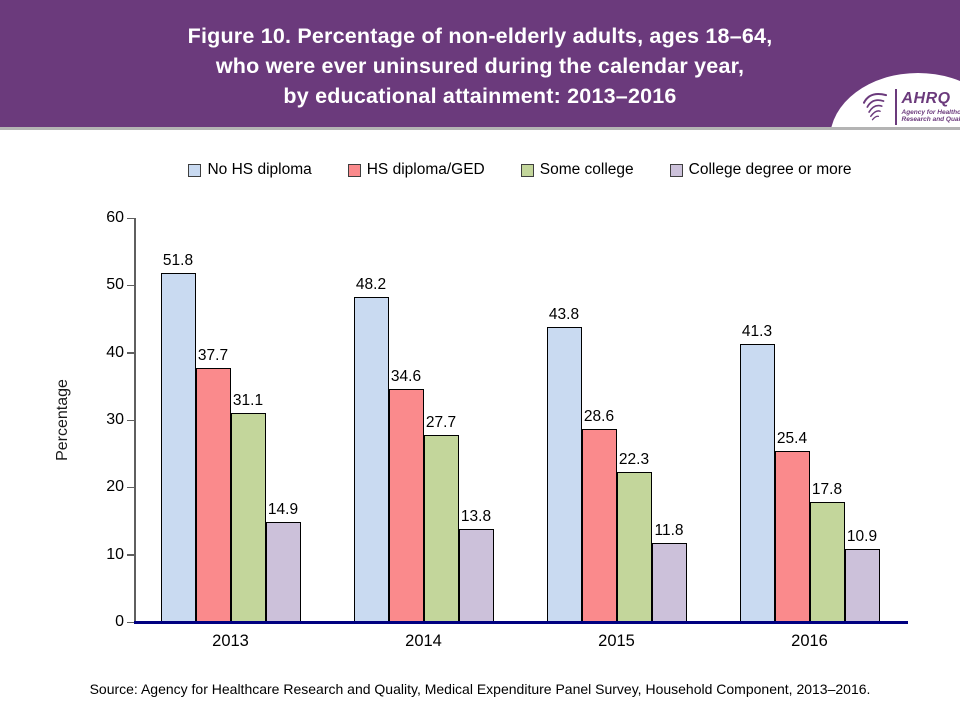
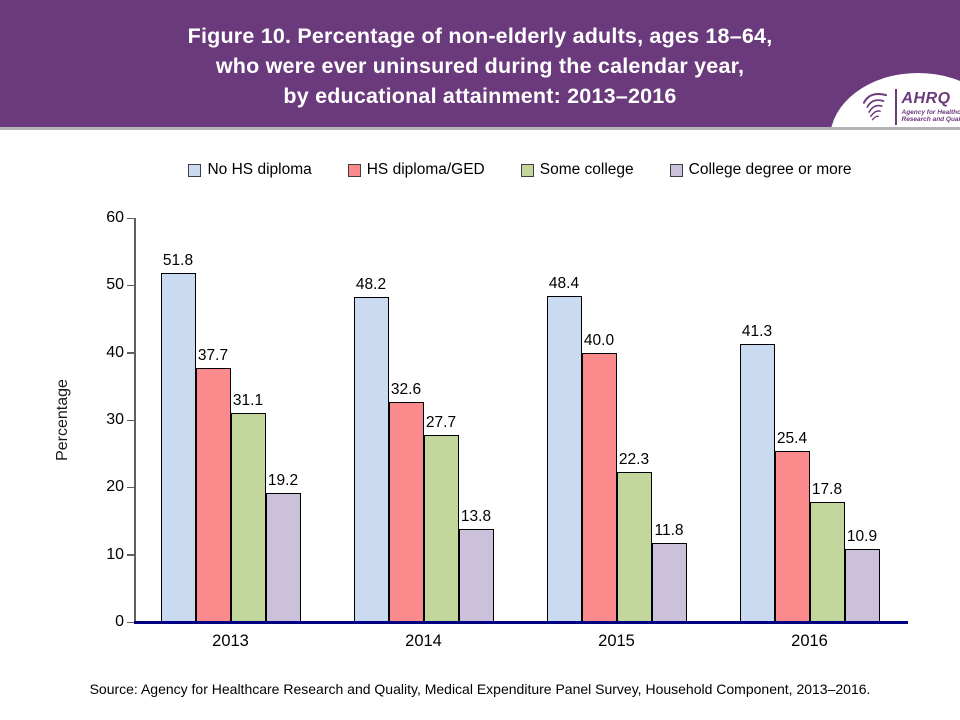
College degree or more/2013: 14.9 -> 19.2
HS diploma/GED/2014: 34.6 -> 32.6
No HS diploma/2015: 43.8 -> 48.4
HS diploma/GED/2015: 28.6 -> 40.0
